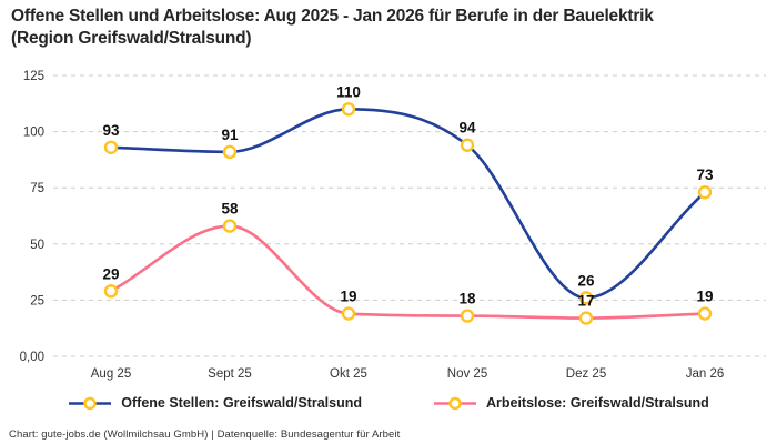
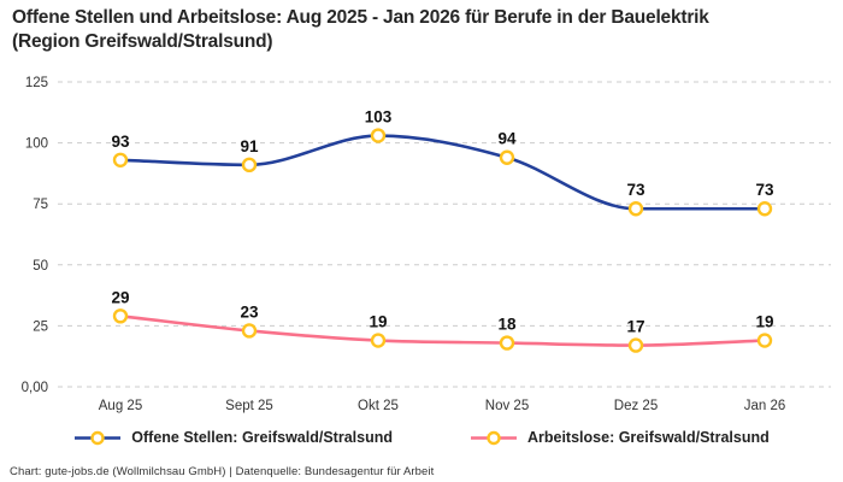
Arbeitslose: Greifswald/Stralsund/Sept 25: 58 -> 23
Offene Stellen: Greifswald/Stralsund/Okt 25: 110 -> 103
Offene Stellen: Greifswald/Stralsund/Dez 25: 26 -> 73
